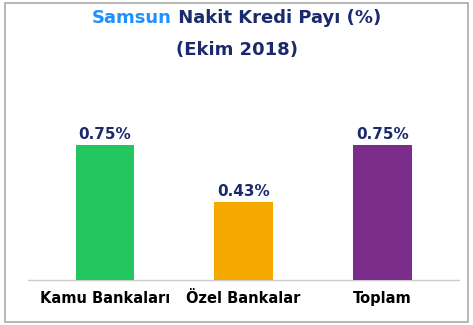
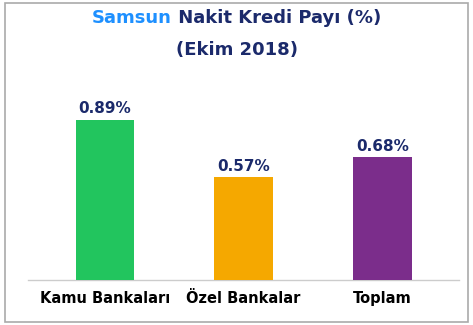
Kamu Bankaları: 0.75% -> 0.89%
Özel Bankalar: 0.43% -> 0.57%
Toplam: 0.75% -> 0.68%
